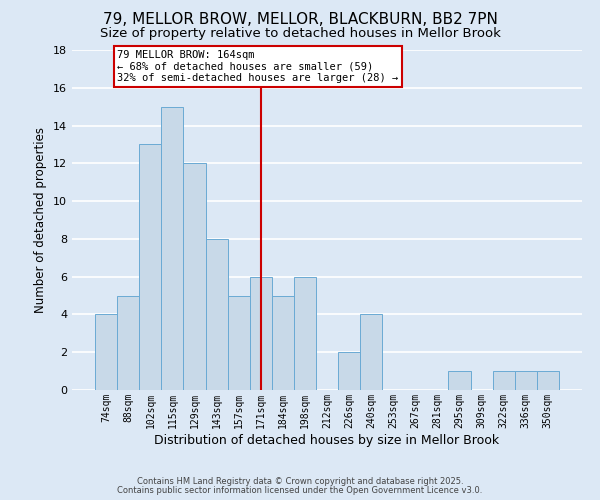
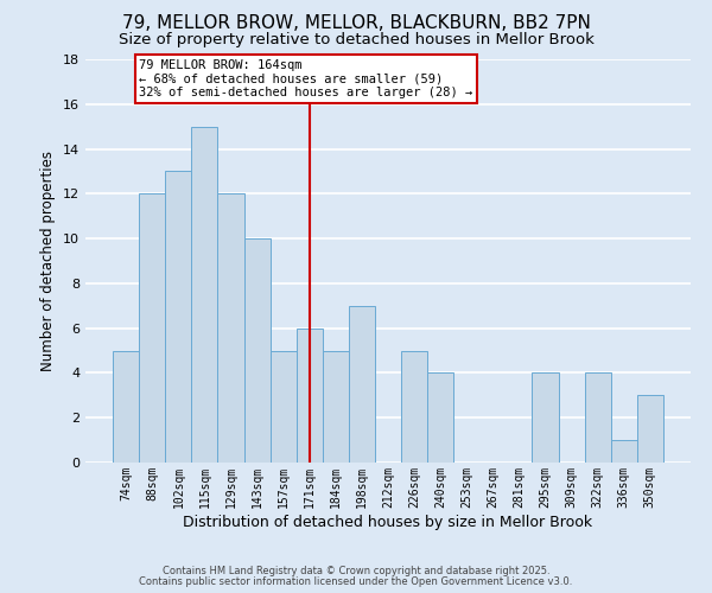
74sqm: 4 -> 5
88sqm: 5 -> 12
143sqm: 8 -> 10
198sqm: 6 -> 7
226sqm: 2 -> 5
295sqm: 1 -> 4
322sqm: 1 -> 4
350sqm: 1 -> 3
